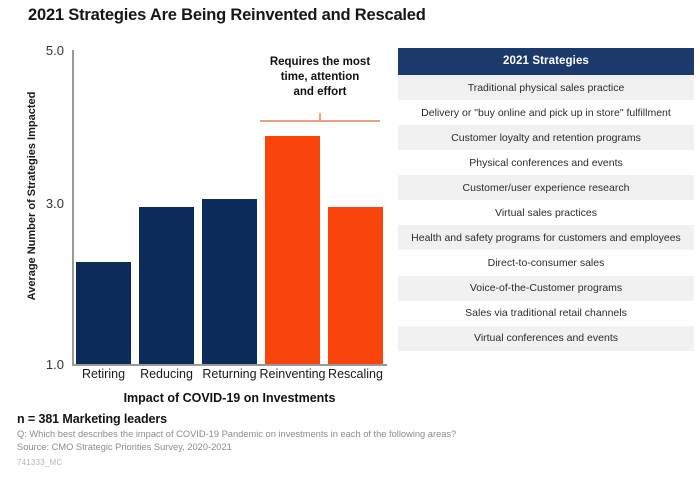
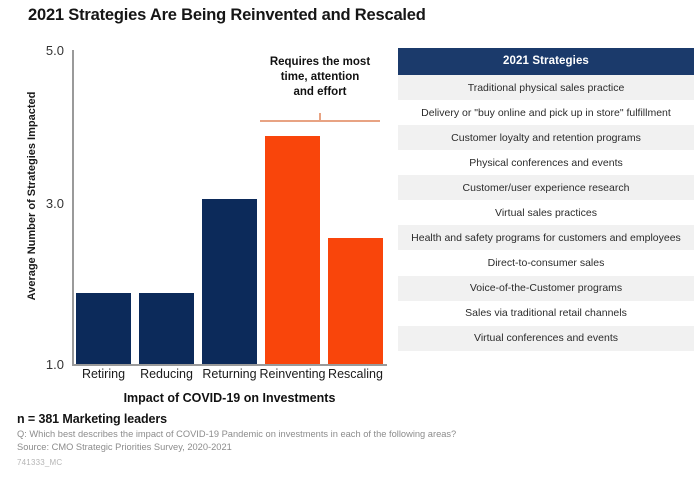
Retiring: 2.3 -> 1.9
Reducing: 3.0 -> 1.9
Rescaling: 3.0 -> 2.6
